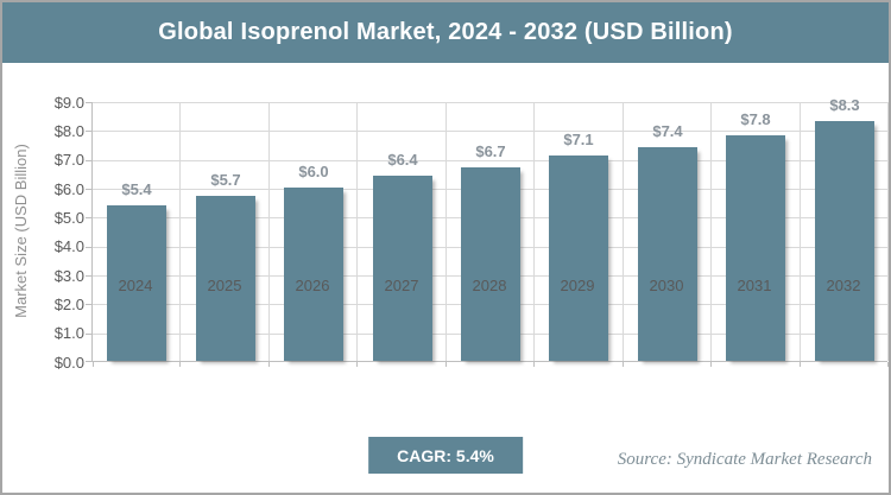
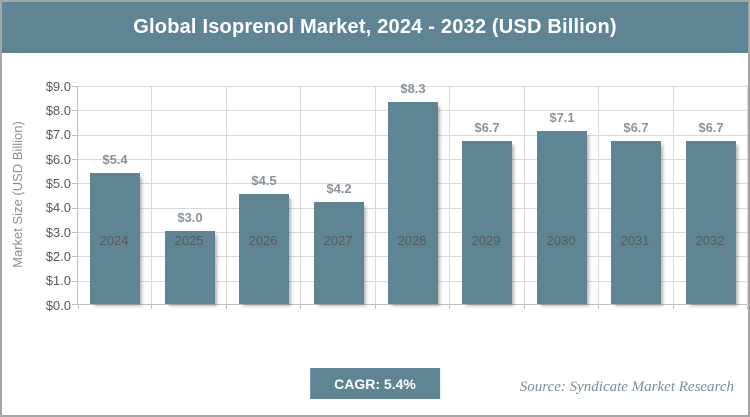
2025: $5.7 -> $3.0
2026: $6.0 -> $4.5
2027: $6.4 -> $4.2
2028: $6.7 -> $8.3
2029: $7.1 -> $6.7
2030: $7.4 -> $7.1
2031: $7.8 -> $6.7
2032: $8.3 -> $6.7
